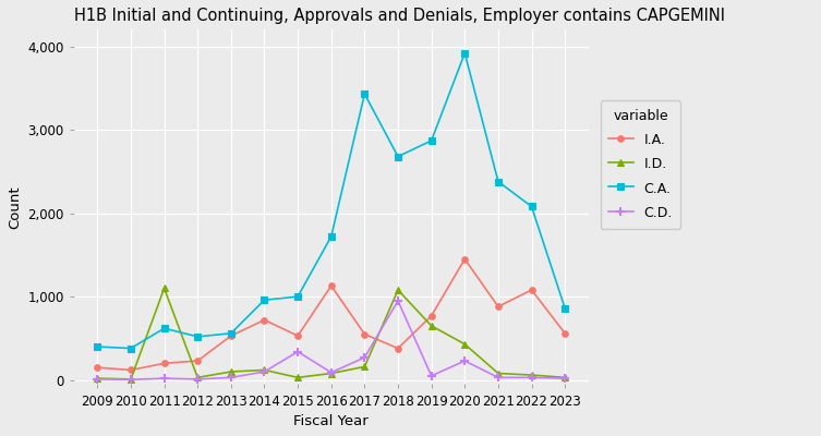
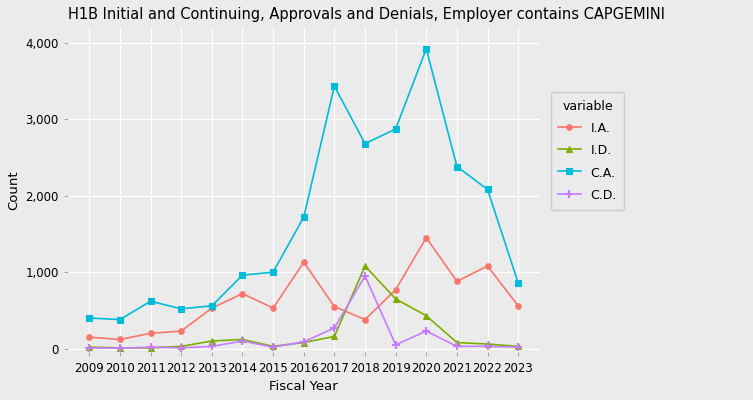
I.D./2011: 1,100 -> 10
C.D./2015: 340 -> 20
